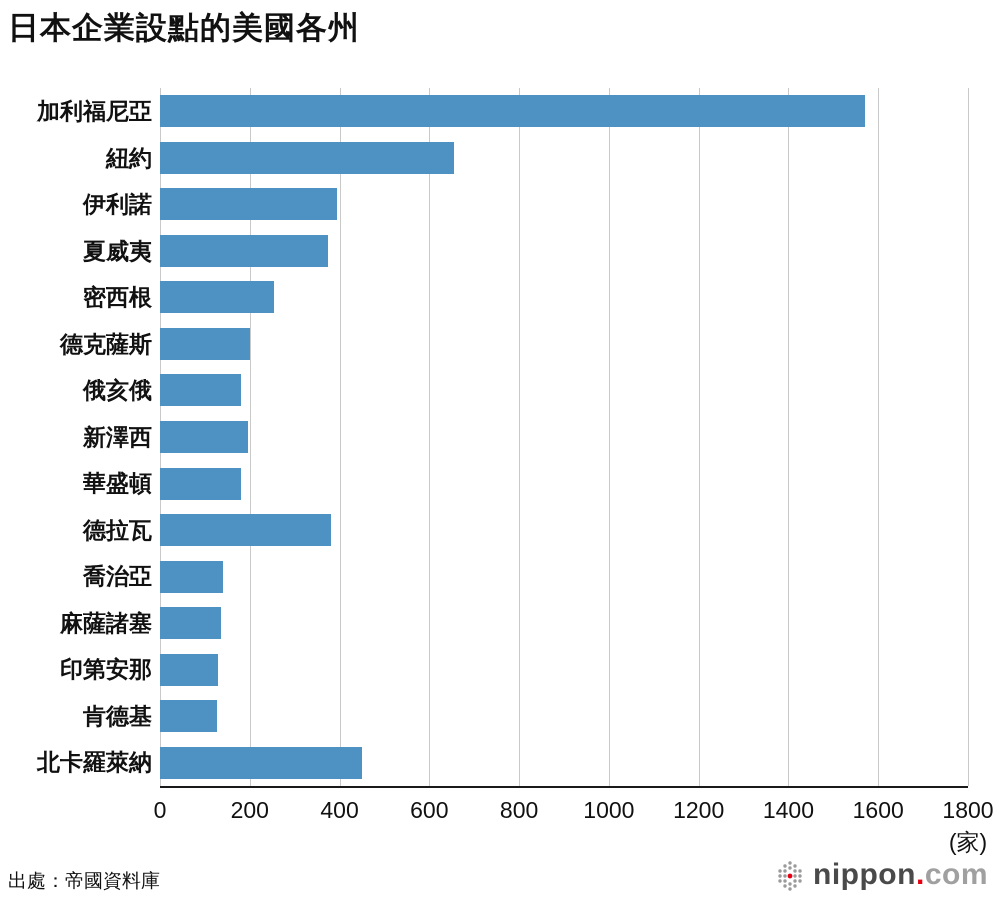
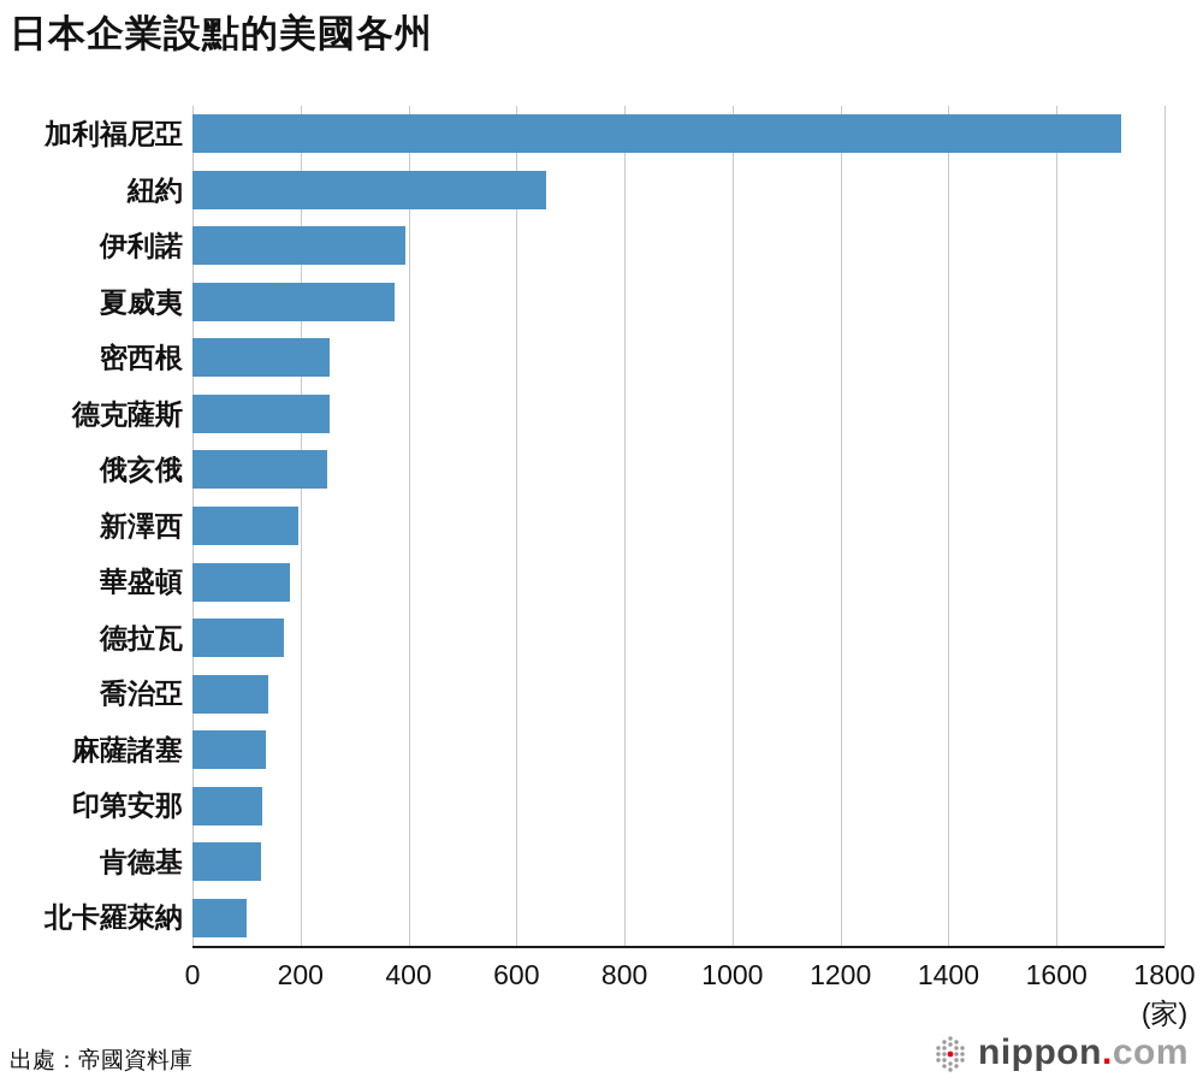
加利福尼亞: 1570 -> 1720
德克薩斯: 200 -> 260
俄亥俄: 180 -> 250
德拉瓦: 380 -> 170
北卡羅萊納: 450 -> 100
